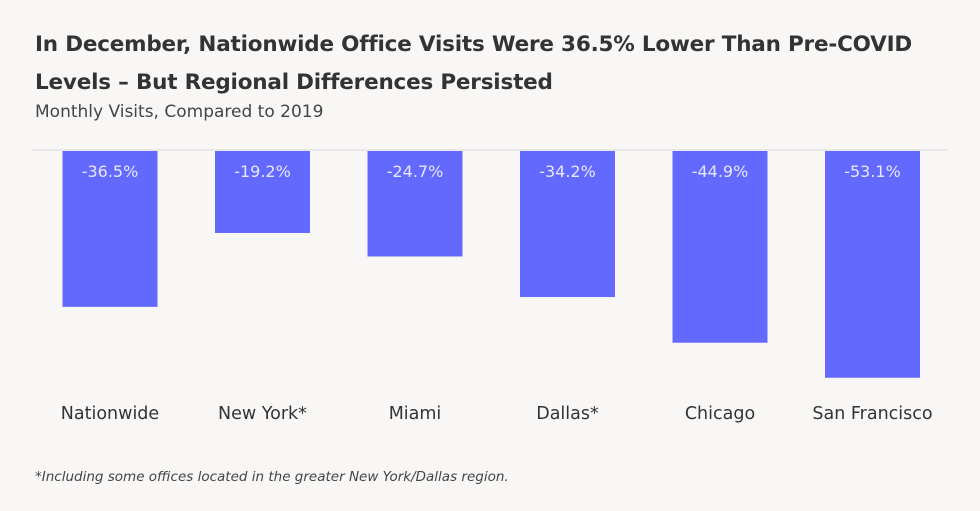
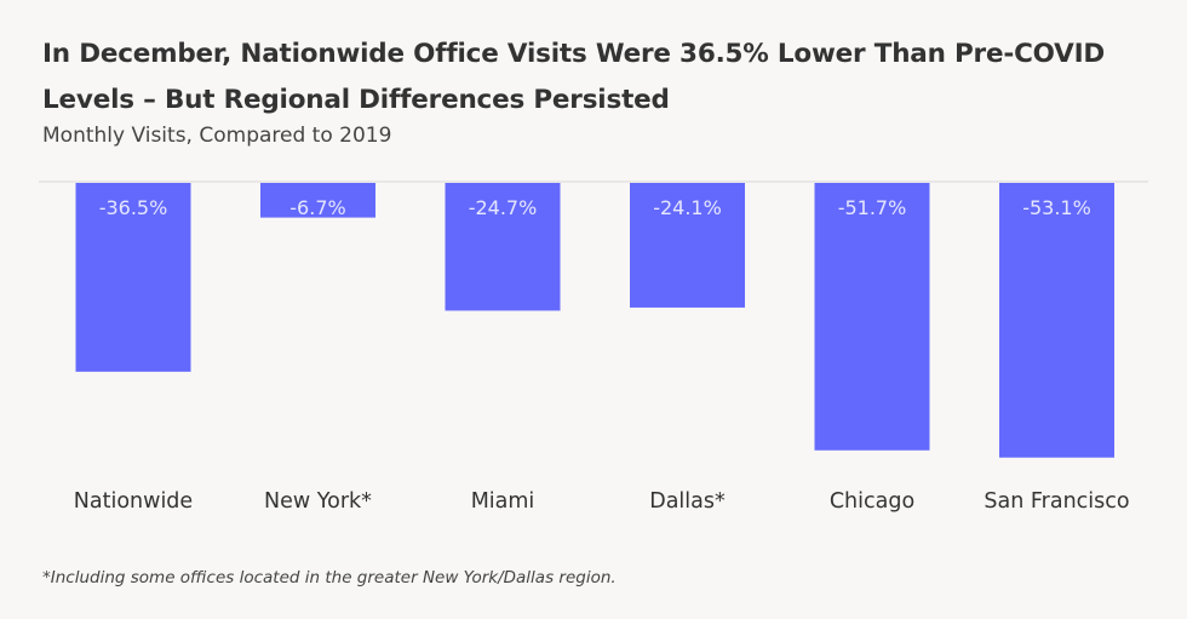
New York*: -19.2% -> -6.7%
Dallas*: -34.2% -> -24.1%
Chicago: -44.9% -> -51.7%
